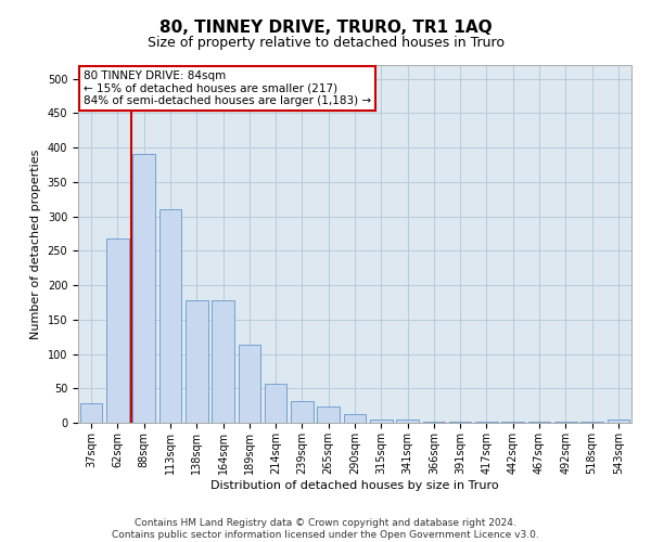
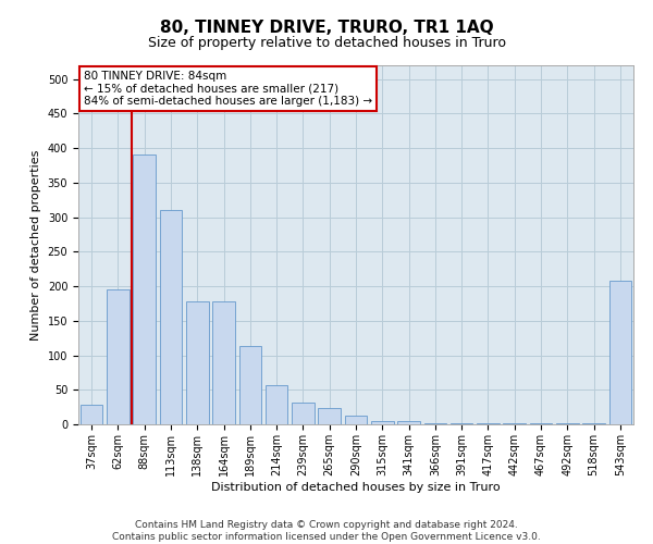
62sqm: 268 -> 196
543sqm: 4 -> 208
